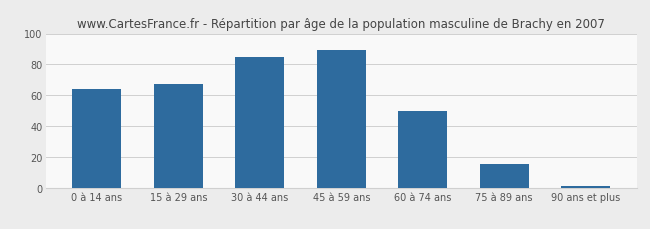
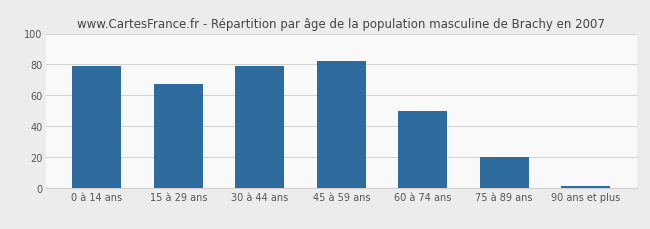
0 à 14 ans: 64 -> 79
30 à 44 ans: 85 -> 79
45 à 59 ans: 89 -> 82
75 à 89 ans: 15 -> 20
